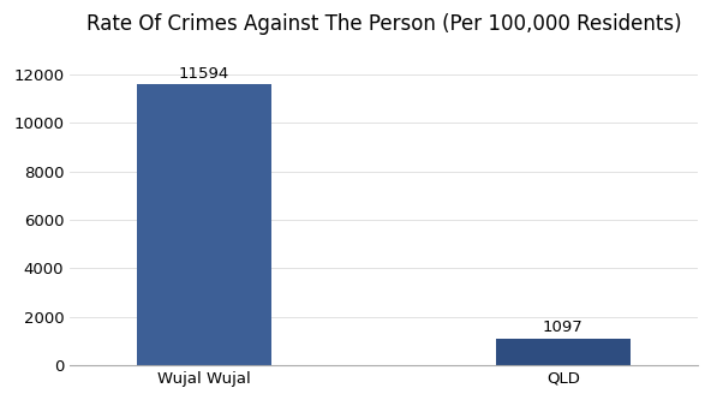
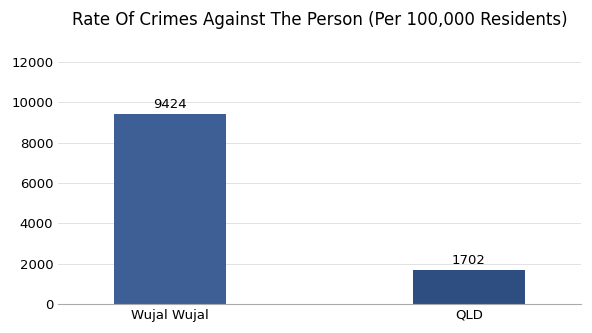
Wujal Wujal: 11594 -> 9424
QLD: 1097 -> 1702
